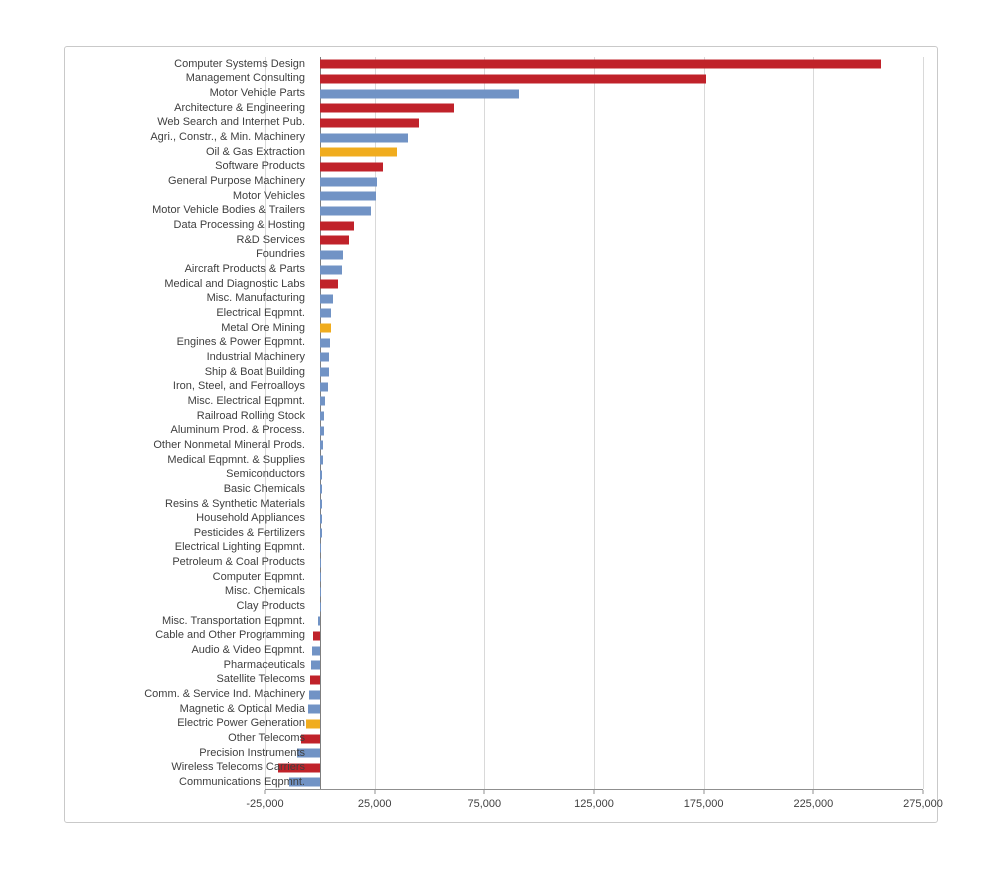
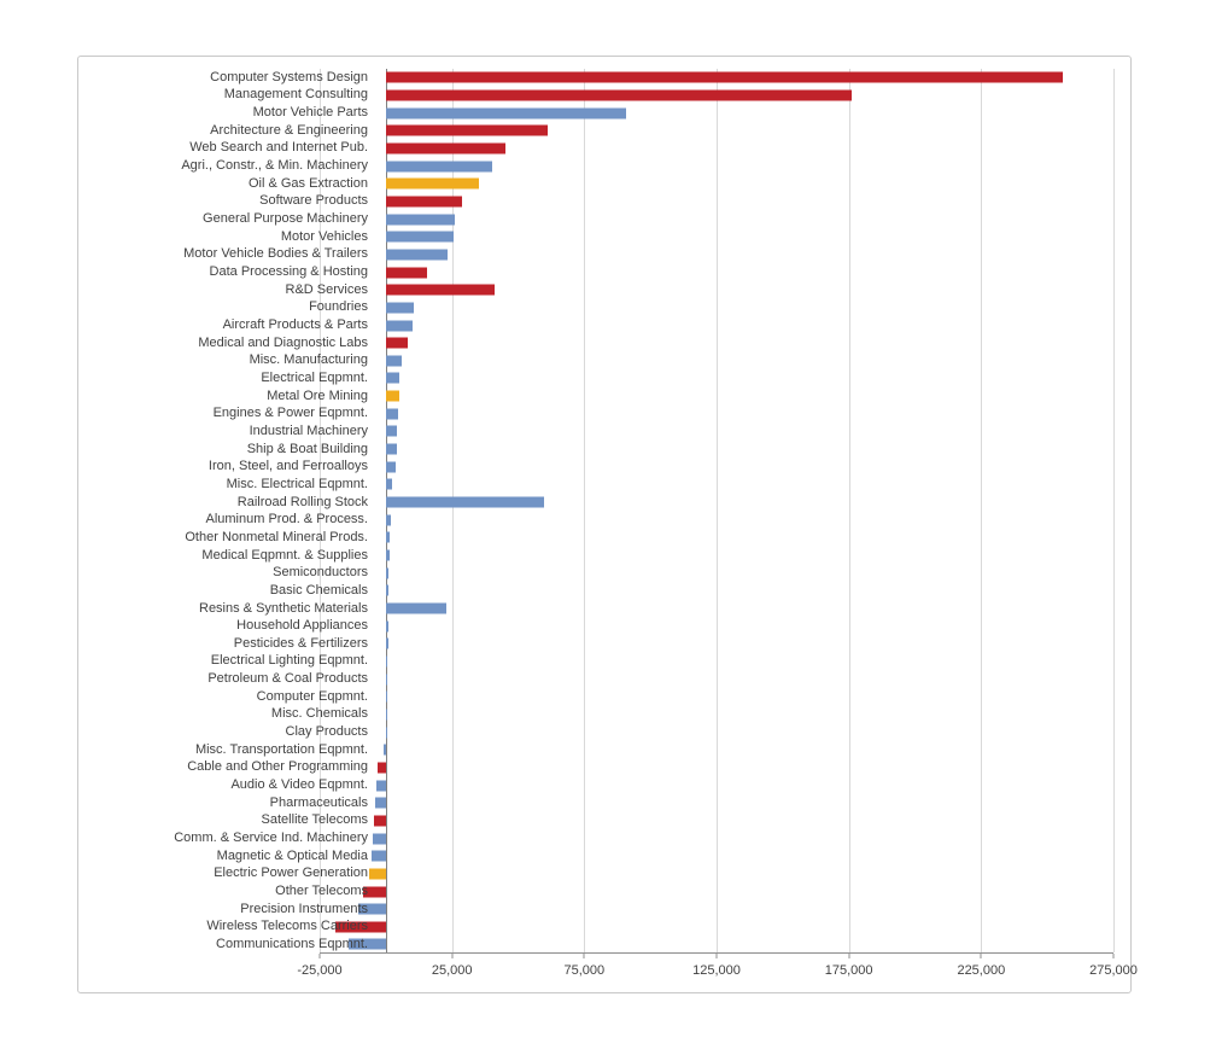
R&D Services: 14000 -> 41000
Railroad Rolling Stock: 2000 -> 60000
Resins & Synthetic Materials: 1000 -> 23000
